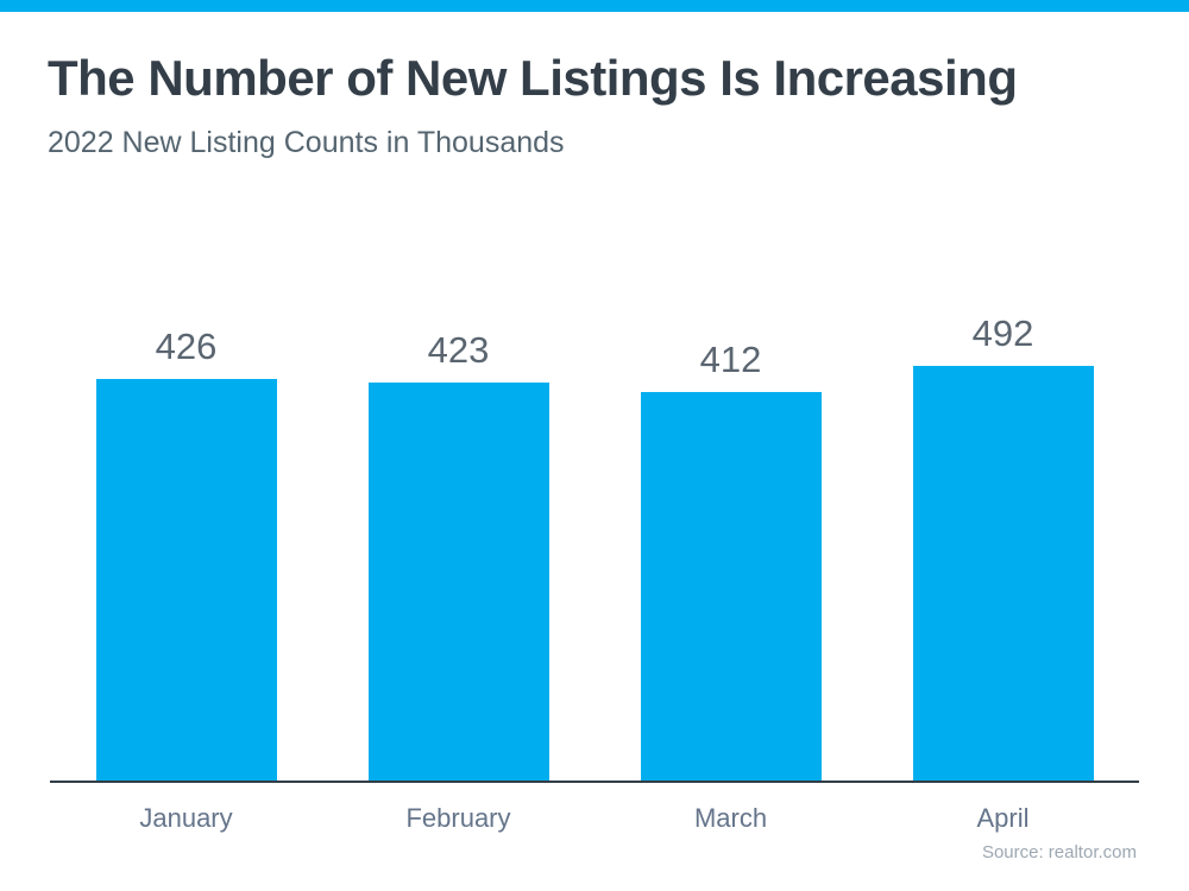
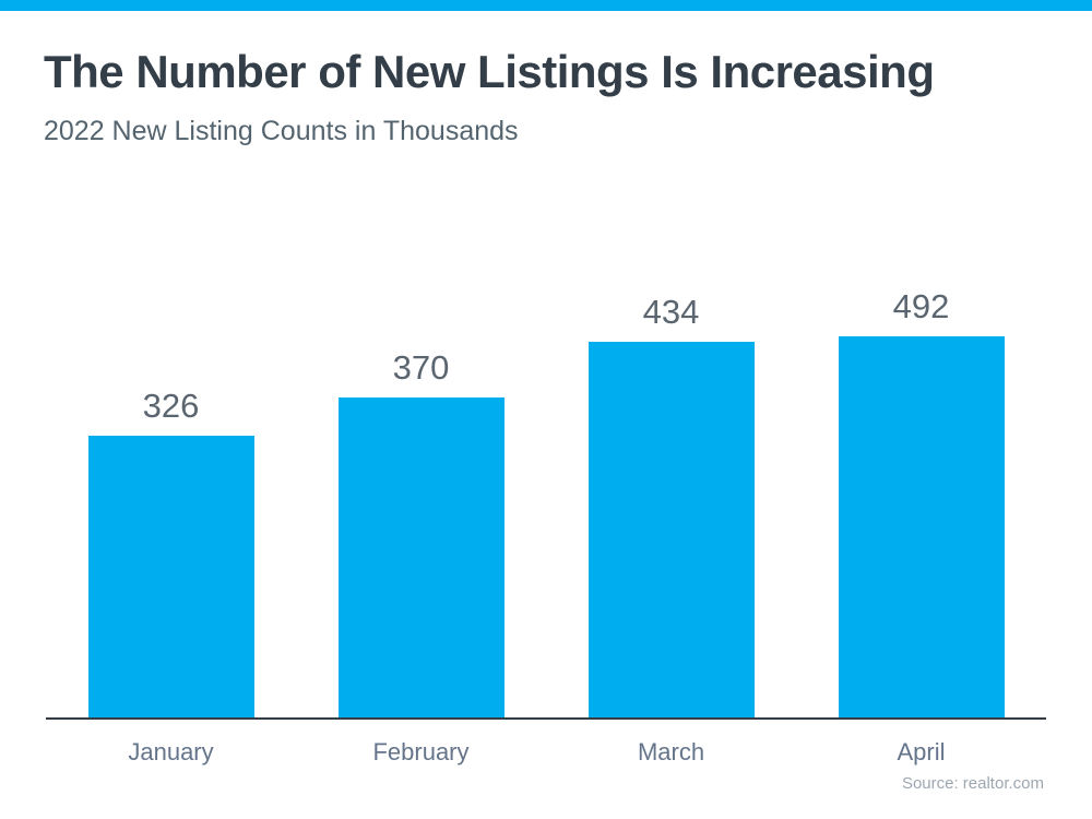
January: 426 -> 326
February: 423 -> 370
March: 412 -> 434
